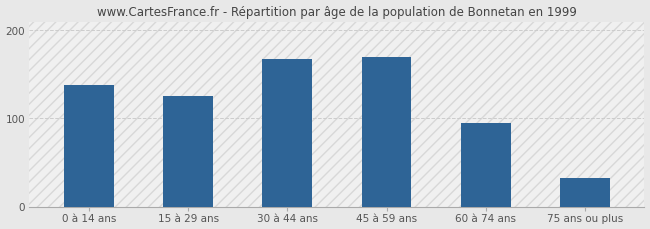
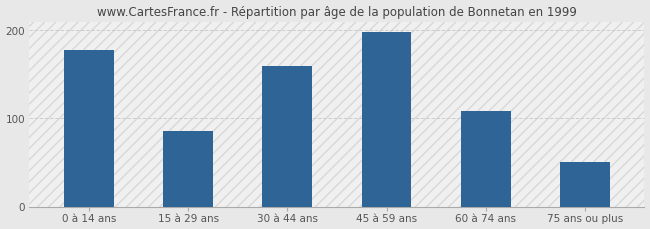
0 à 14 ans: 138 -> 178
15 à 29 ans: 125 -> 86
30 à 44 ans: 168 -> 160
45 à 59 ans: 170 -> 198
60 à 74 ans: 95 -> 108
75 ans ou plus: 32 -> 50
